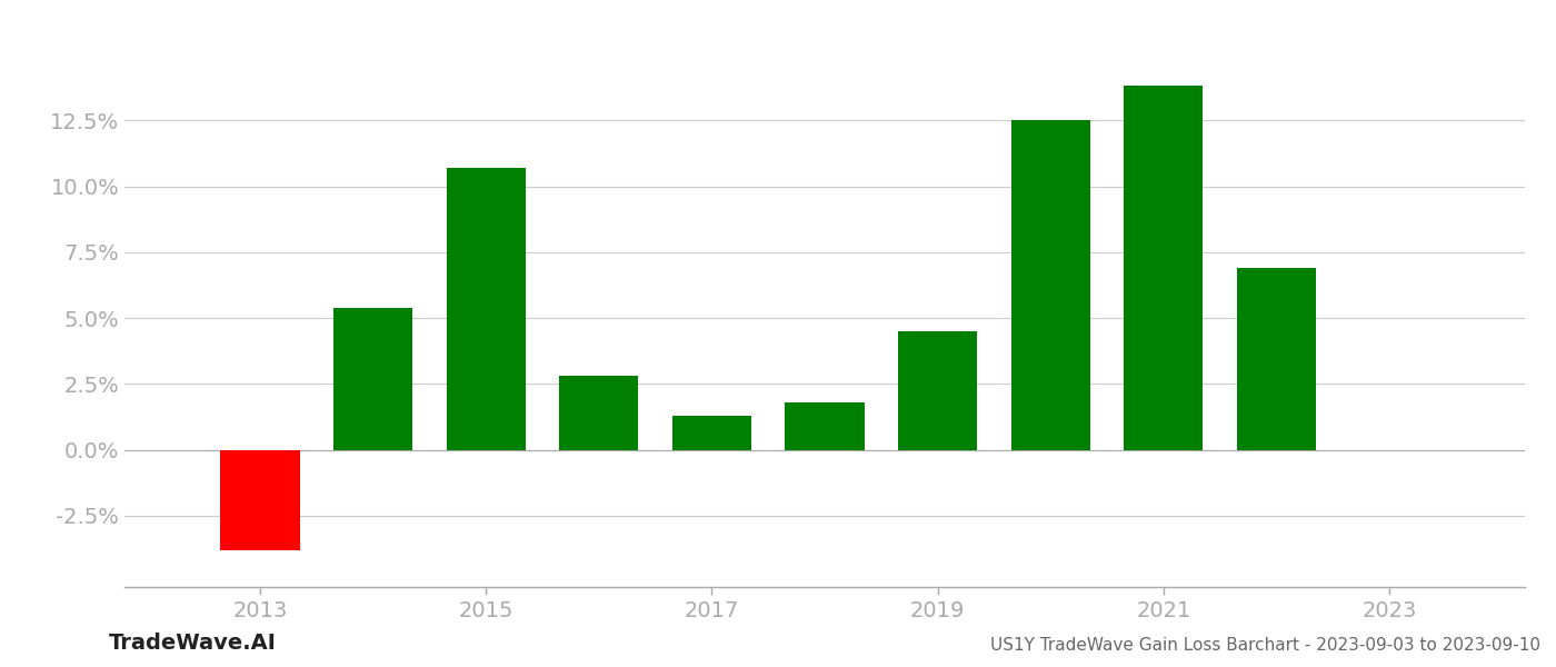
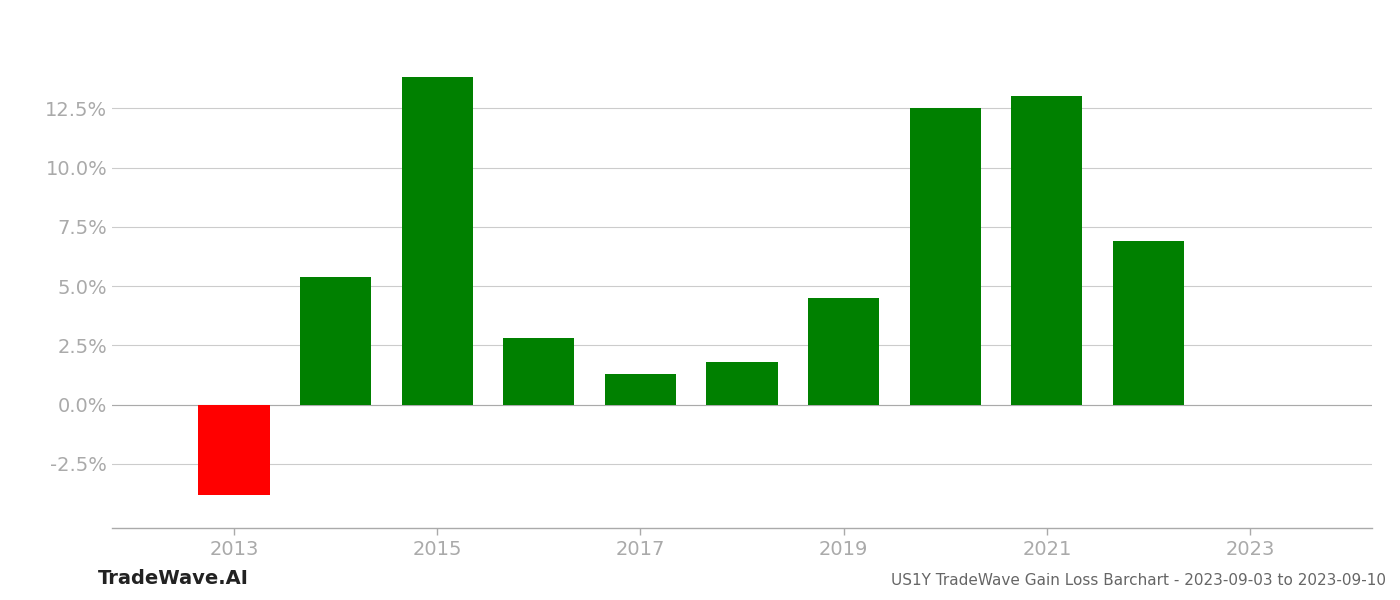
2015: 10.7% -> 13.8%
2021: 13.8% -> 13.0%
